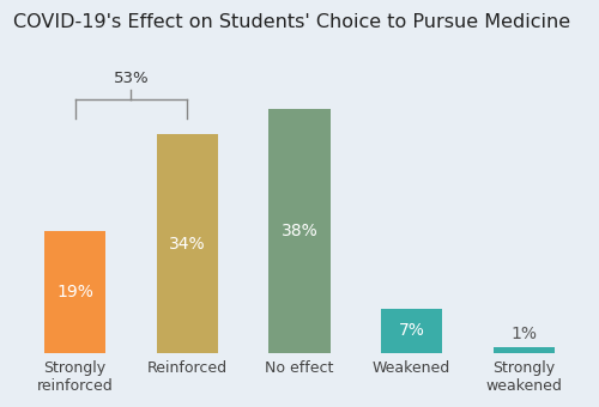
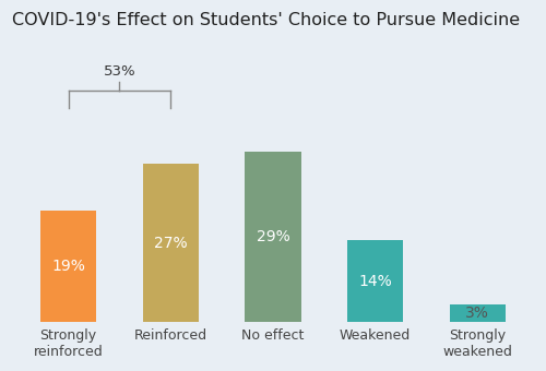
Reinforced: 34% -> 27%
No effect: 38% -> 29%
Weakened: 7% -> 14%
Strongly weakened: 1% -> 3%
